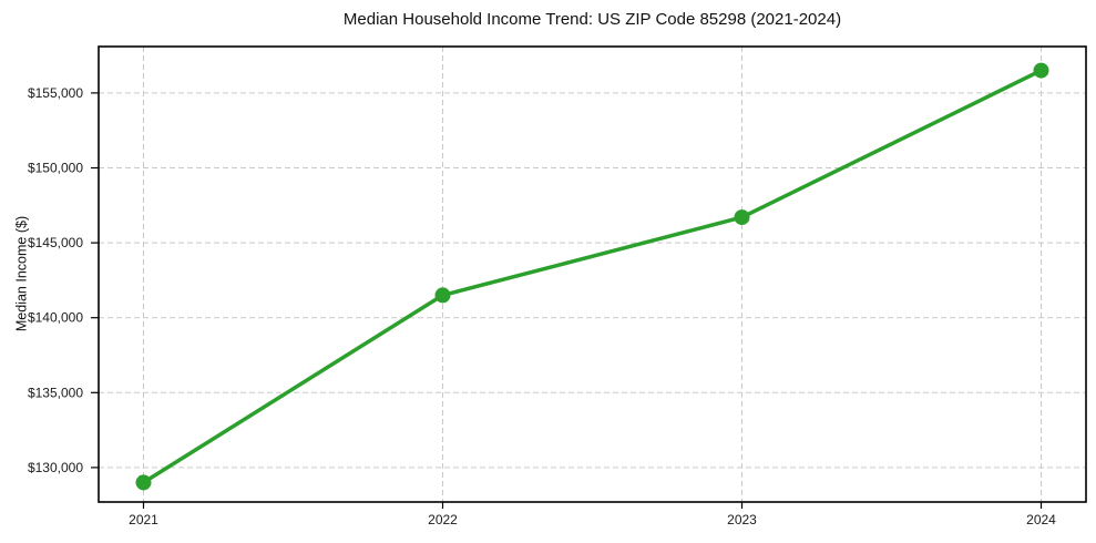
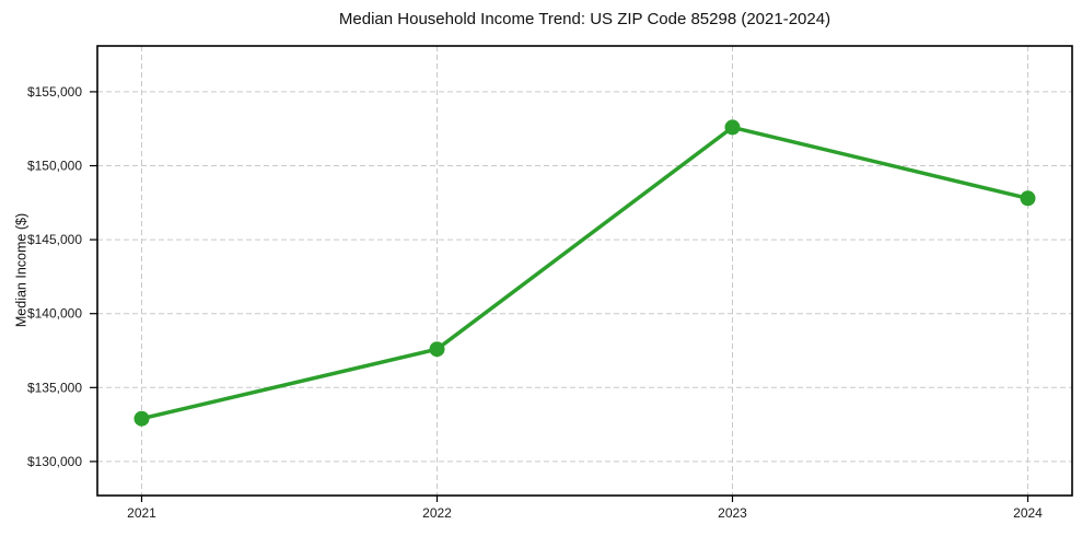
2021: $129000 -> $132900
2022: $141500 -> $137600
2023: $146700 -> $152600
2024: $156500 -> $147800
